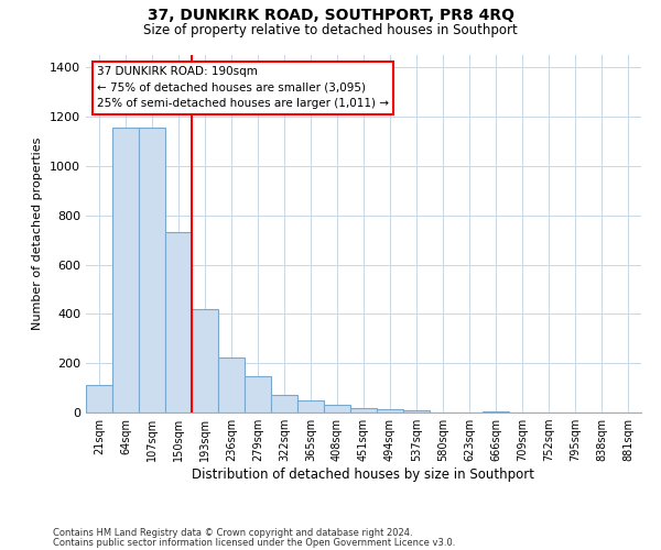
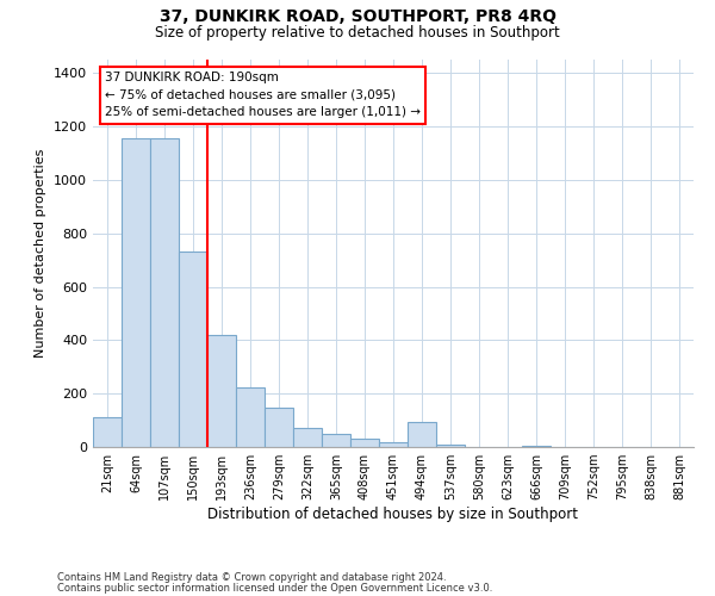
494sqm: 12 -> 95
